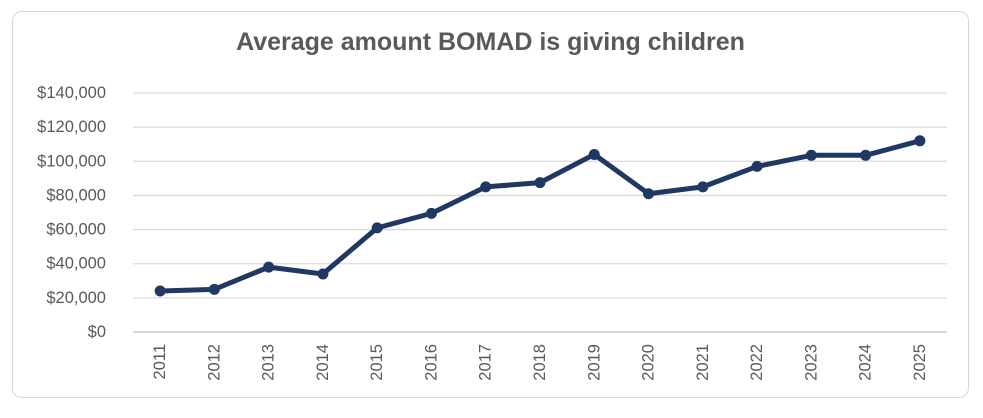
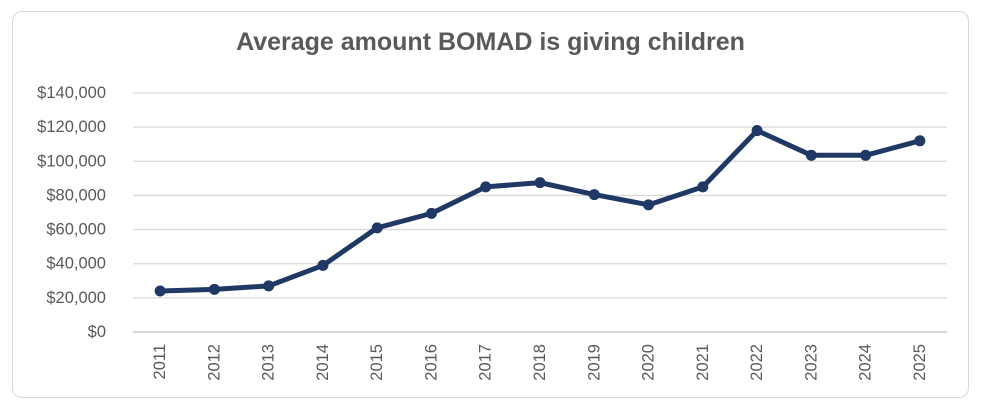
2013: $38000 -> $27000
2014: $34000 -> $39000
2019: $104000 -> $80000
2020: $81000 -> $74000
2022: $97000 -> $118000
